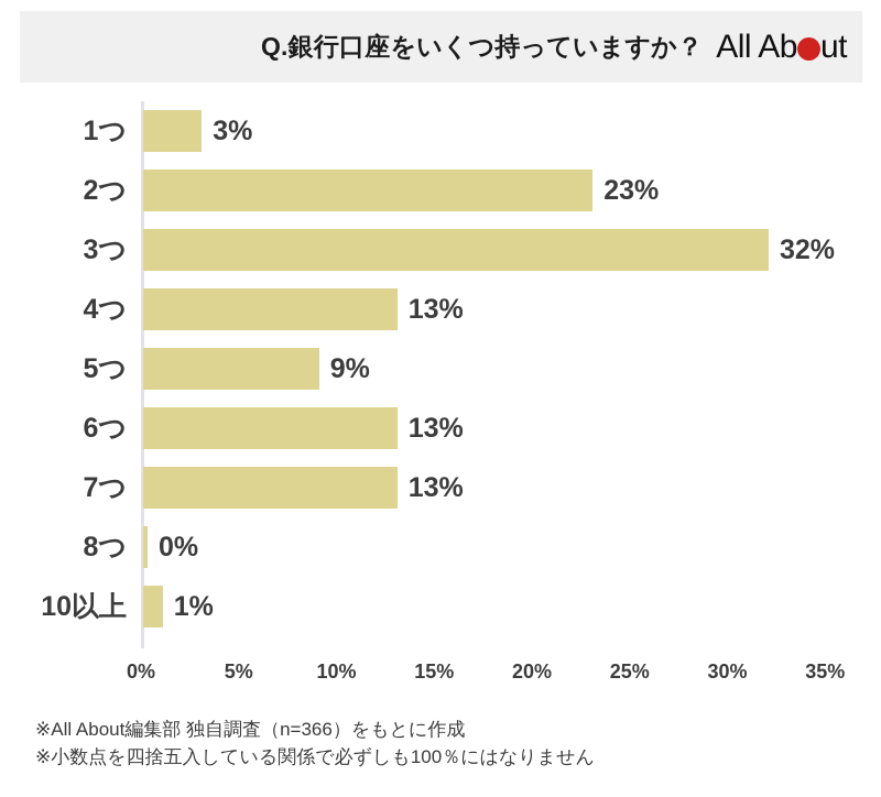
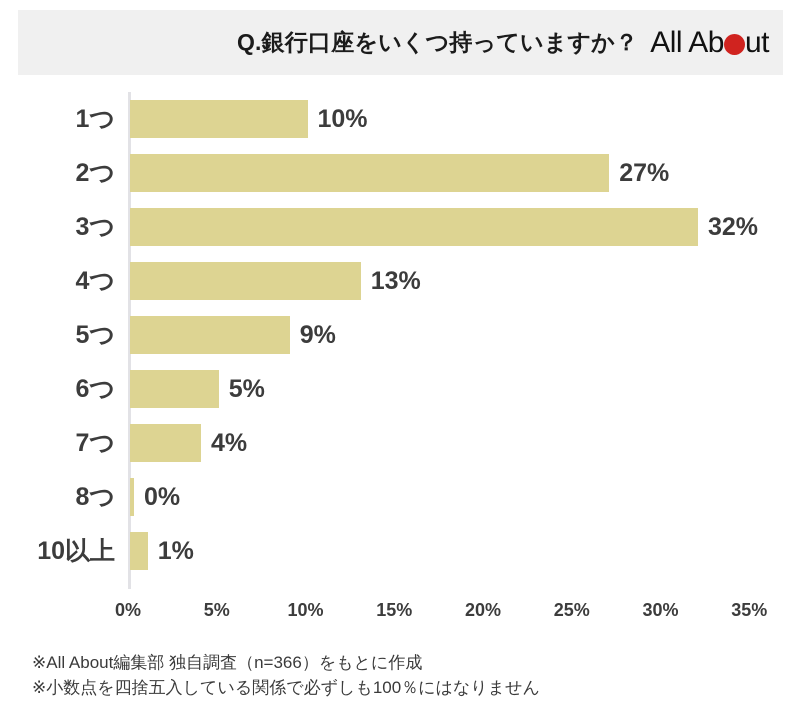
1つ: 3% -> 10%
2つ: 23% -> 27%
6つ: 13% -> 5%
7つ: 13% -> 4%
